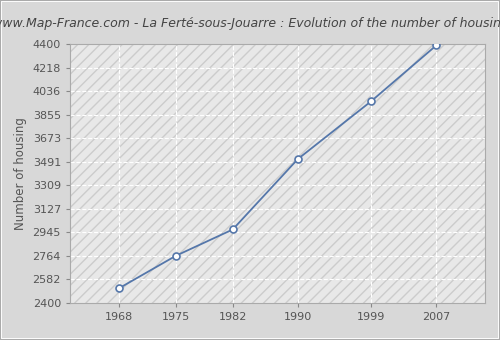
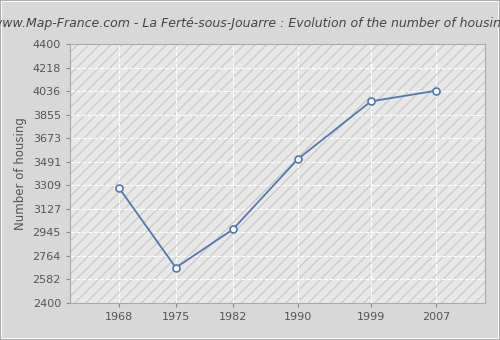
1968: 2510 -> 3290
1975: 2760 -> 2670
2007: 4390 -> 4040
